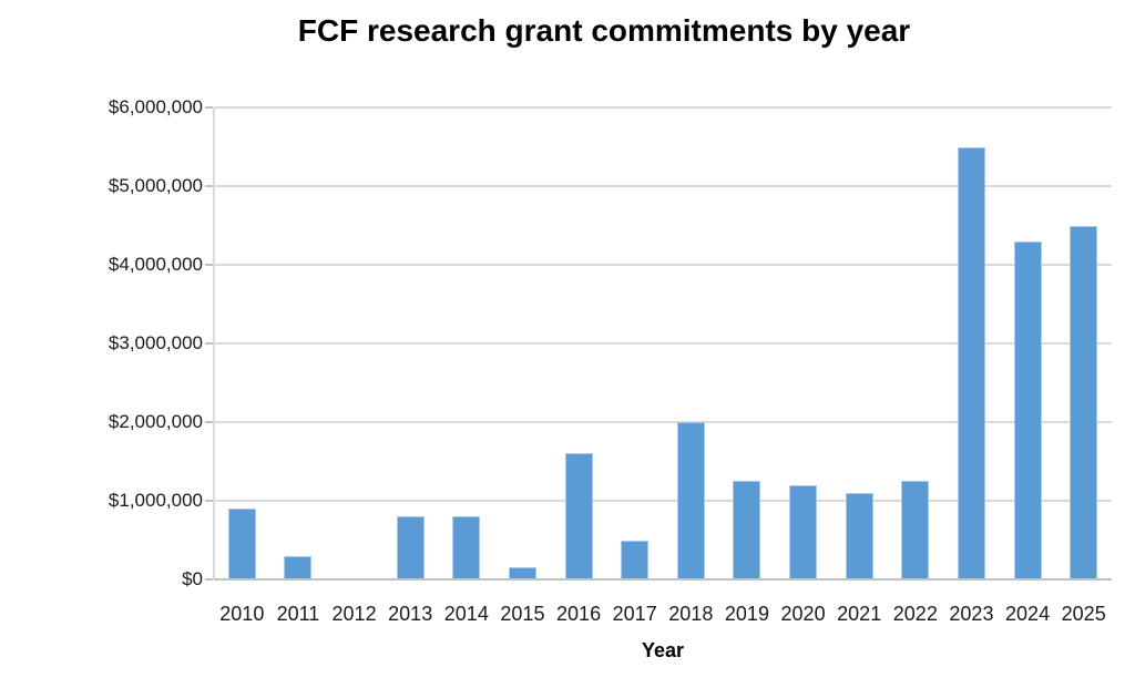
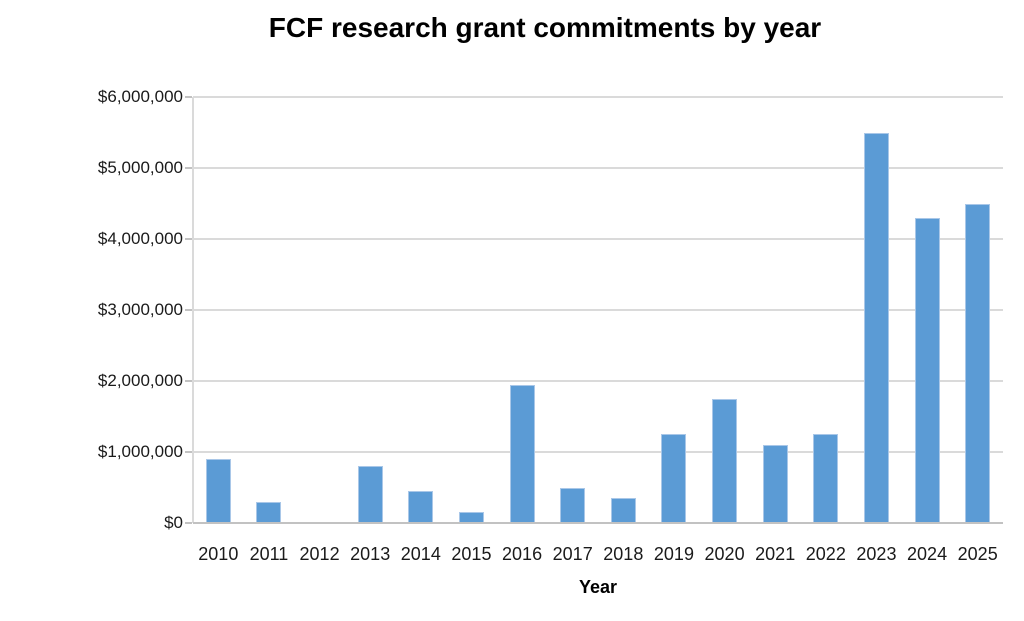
2014: $800000 -> $400000
2016: $1600000 -> $2000000
2018: $2000000 -> $400000
2020: $1200000 -> $1800000
